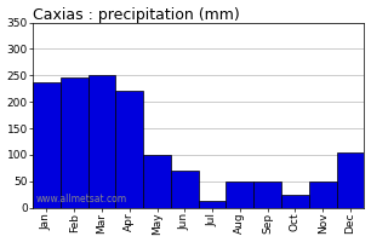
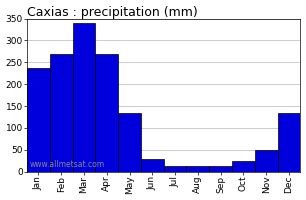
Feb: 245 -> 270
Mar: 250 -> 340
Apr: 220 -> 270
May: 100 -> 135
Jun: 70 -> 30
Aug: 50 -> 13
Sep: 50 -> 13
Dec: 105 -> 135
